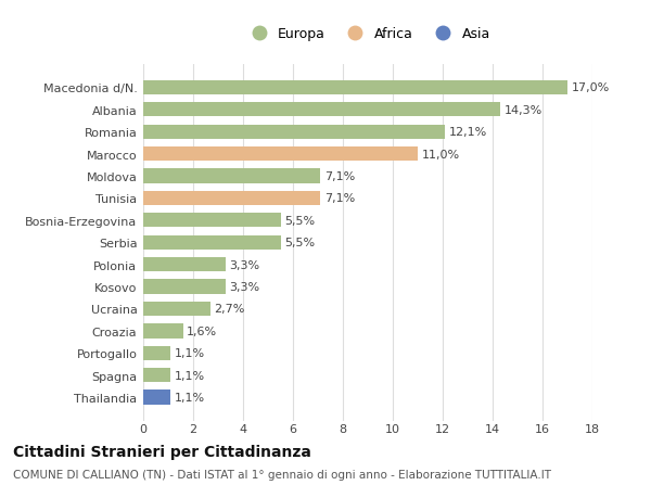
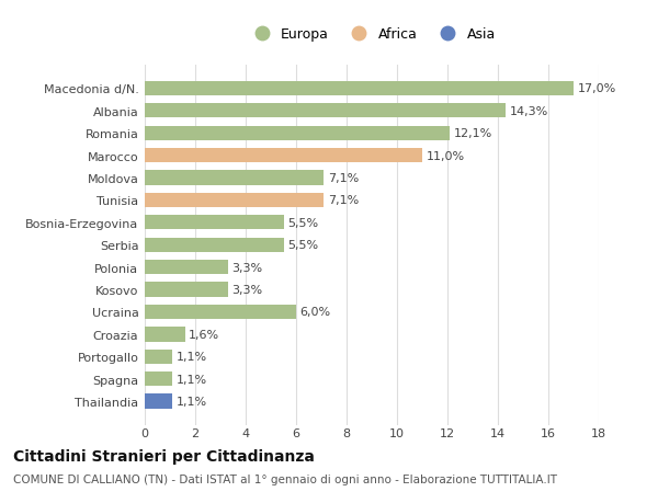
Ucraina: 2,7% -> 6,0%
